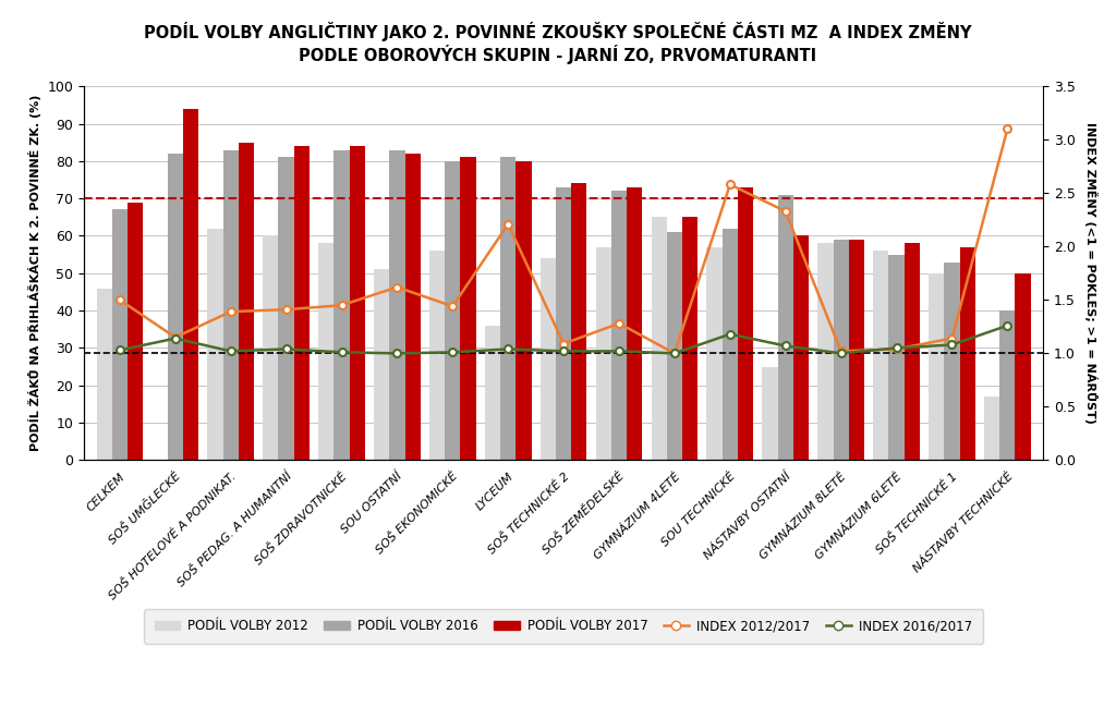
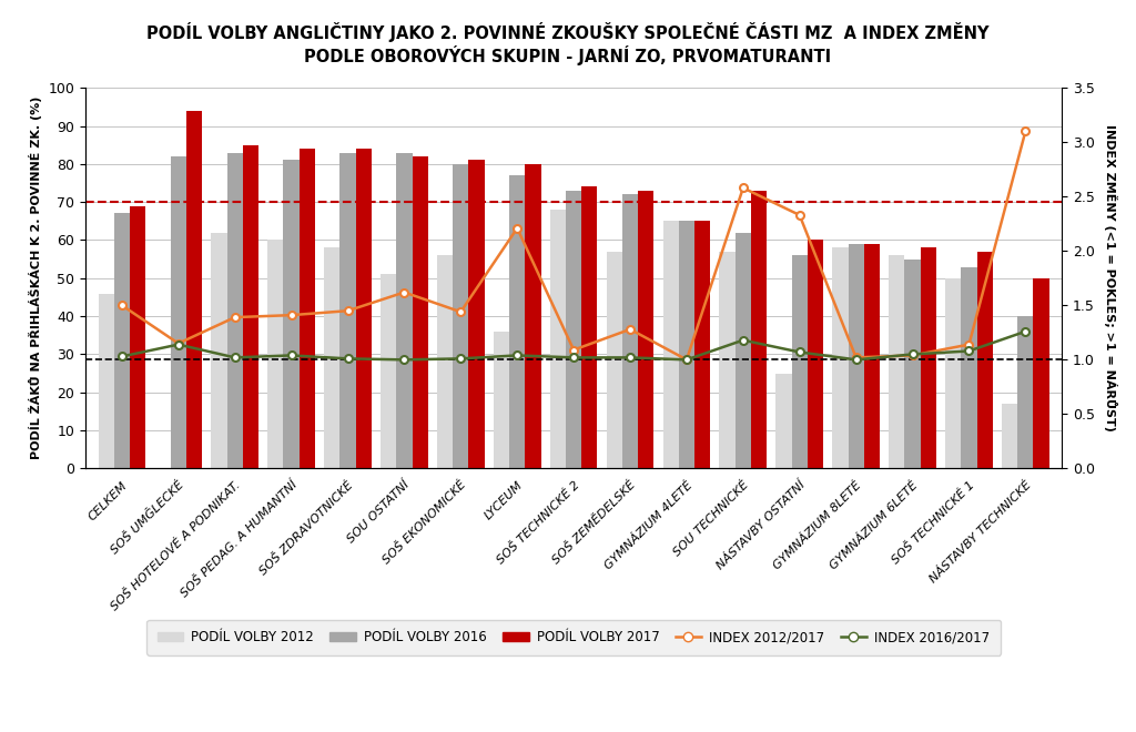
PODÍL VOLBY 2016/LYCEUM: 81 -> 77
PODÍL VOLBY 2012/SOŠ TECHNICKÉ 2: 54 -> 68
PODÍL VOLBY 2016/GYMNÁZIUM 4LETÉ: 61 -> 65
PODÍL VOLBY 2016/NÁSTAVBY OSTATNÍ: 71 -> 56
